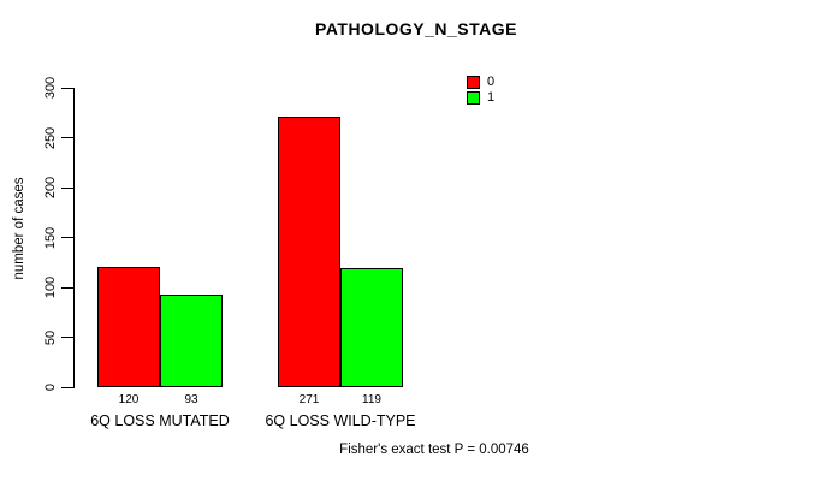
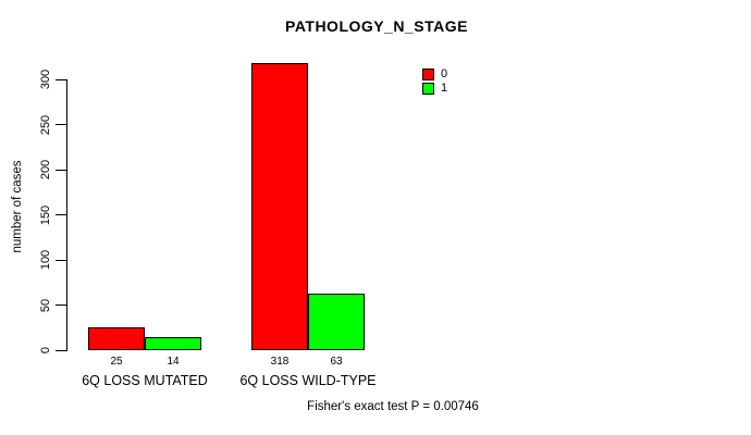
0/6Q LOSS MUTATED: 120 -> 25
1/6Q LOSS MUTATED: 93 -> 14
0/6Q LOSS WILD-TYPE: 271 -> 318
1/6Q LOSS WILD-TYPE: 119 -> 63
